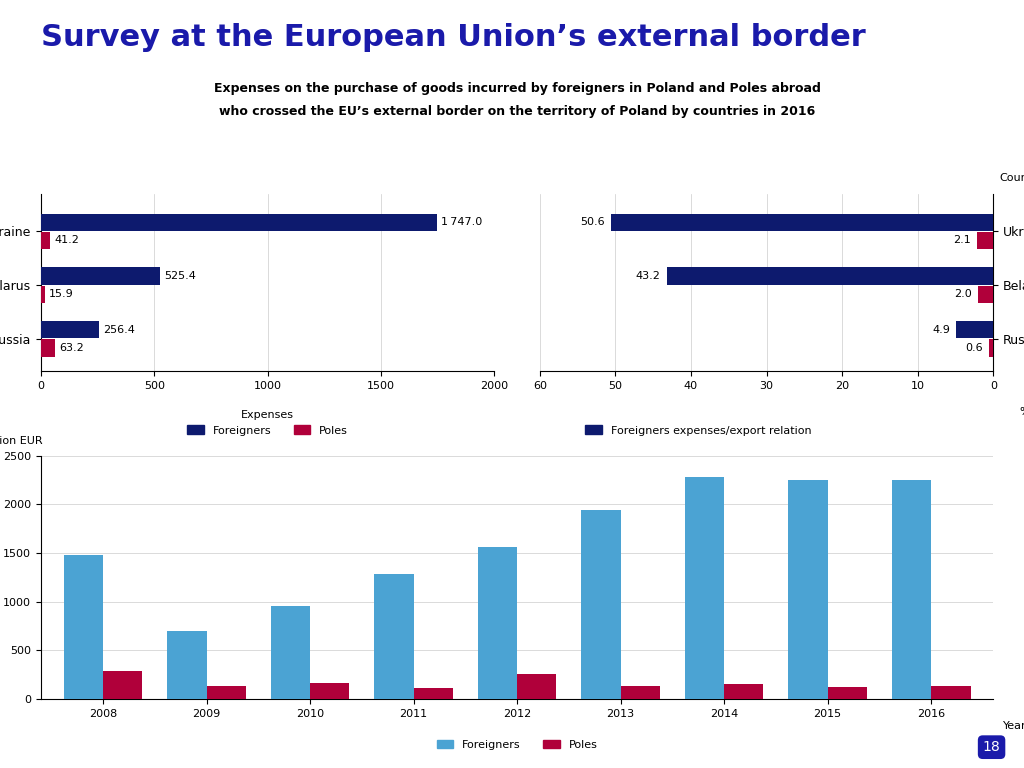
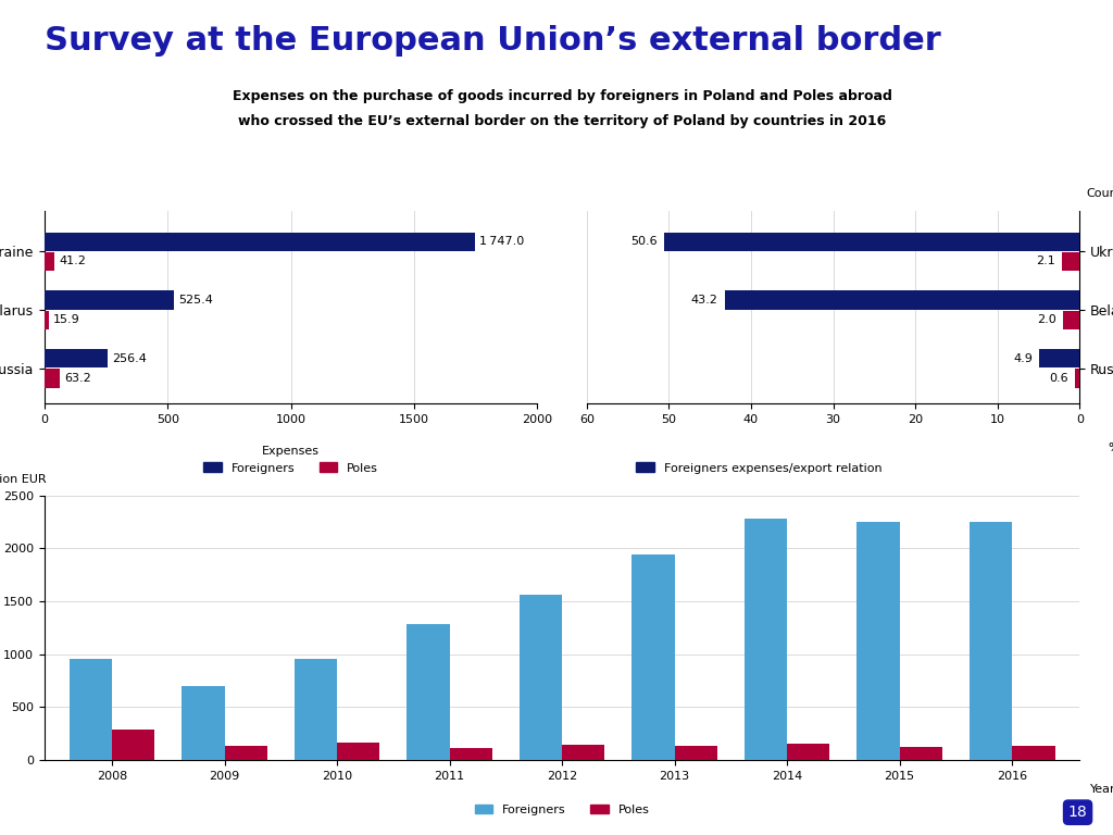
Foreigners/2008: 1480 -> 950
Poles/2012: 260 -> 140
